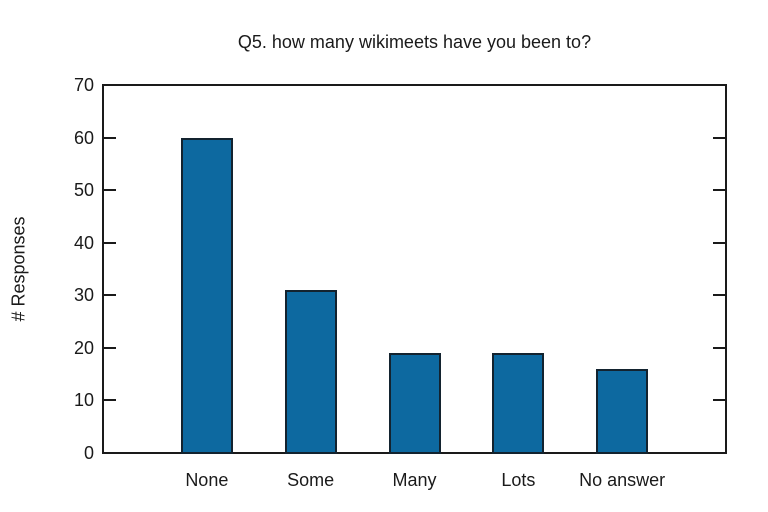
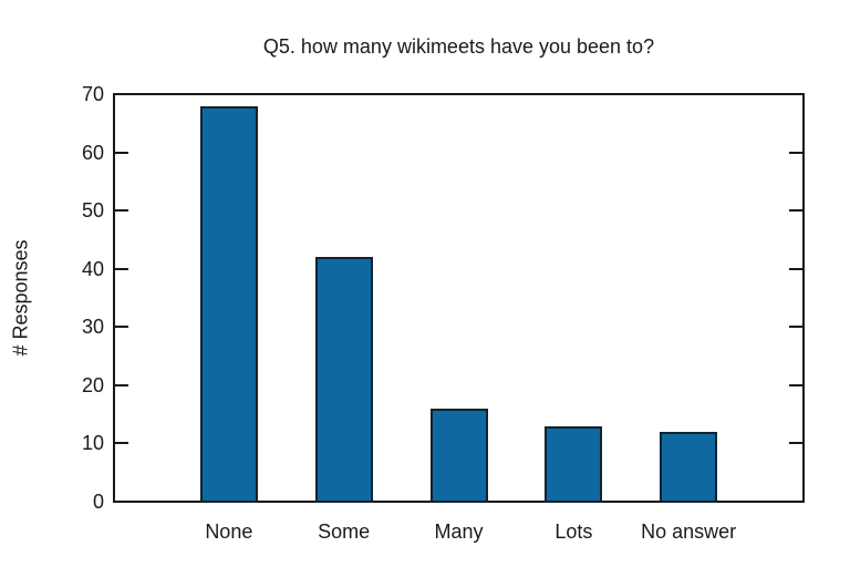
None: 60 -> 68
Some: 31 -> 42
Many: 19 -> 16
Lots: 19 -> 13
No answer: 16 -> 12
